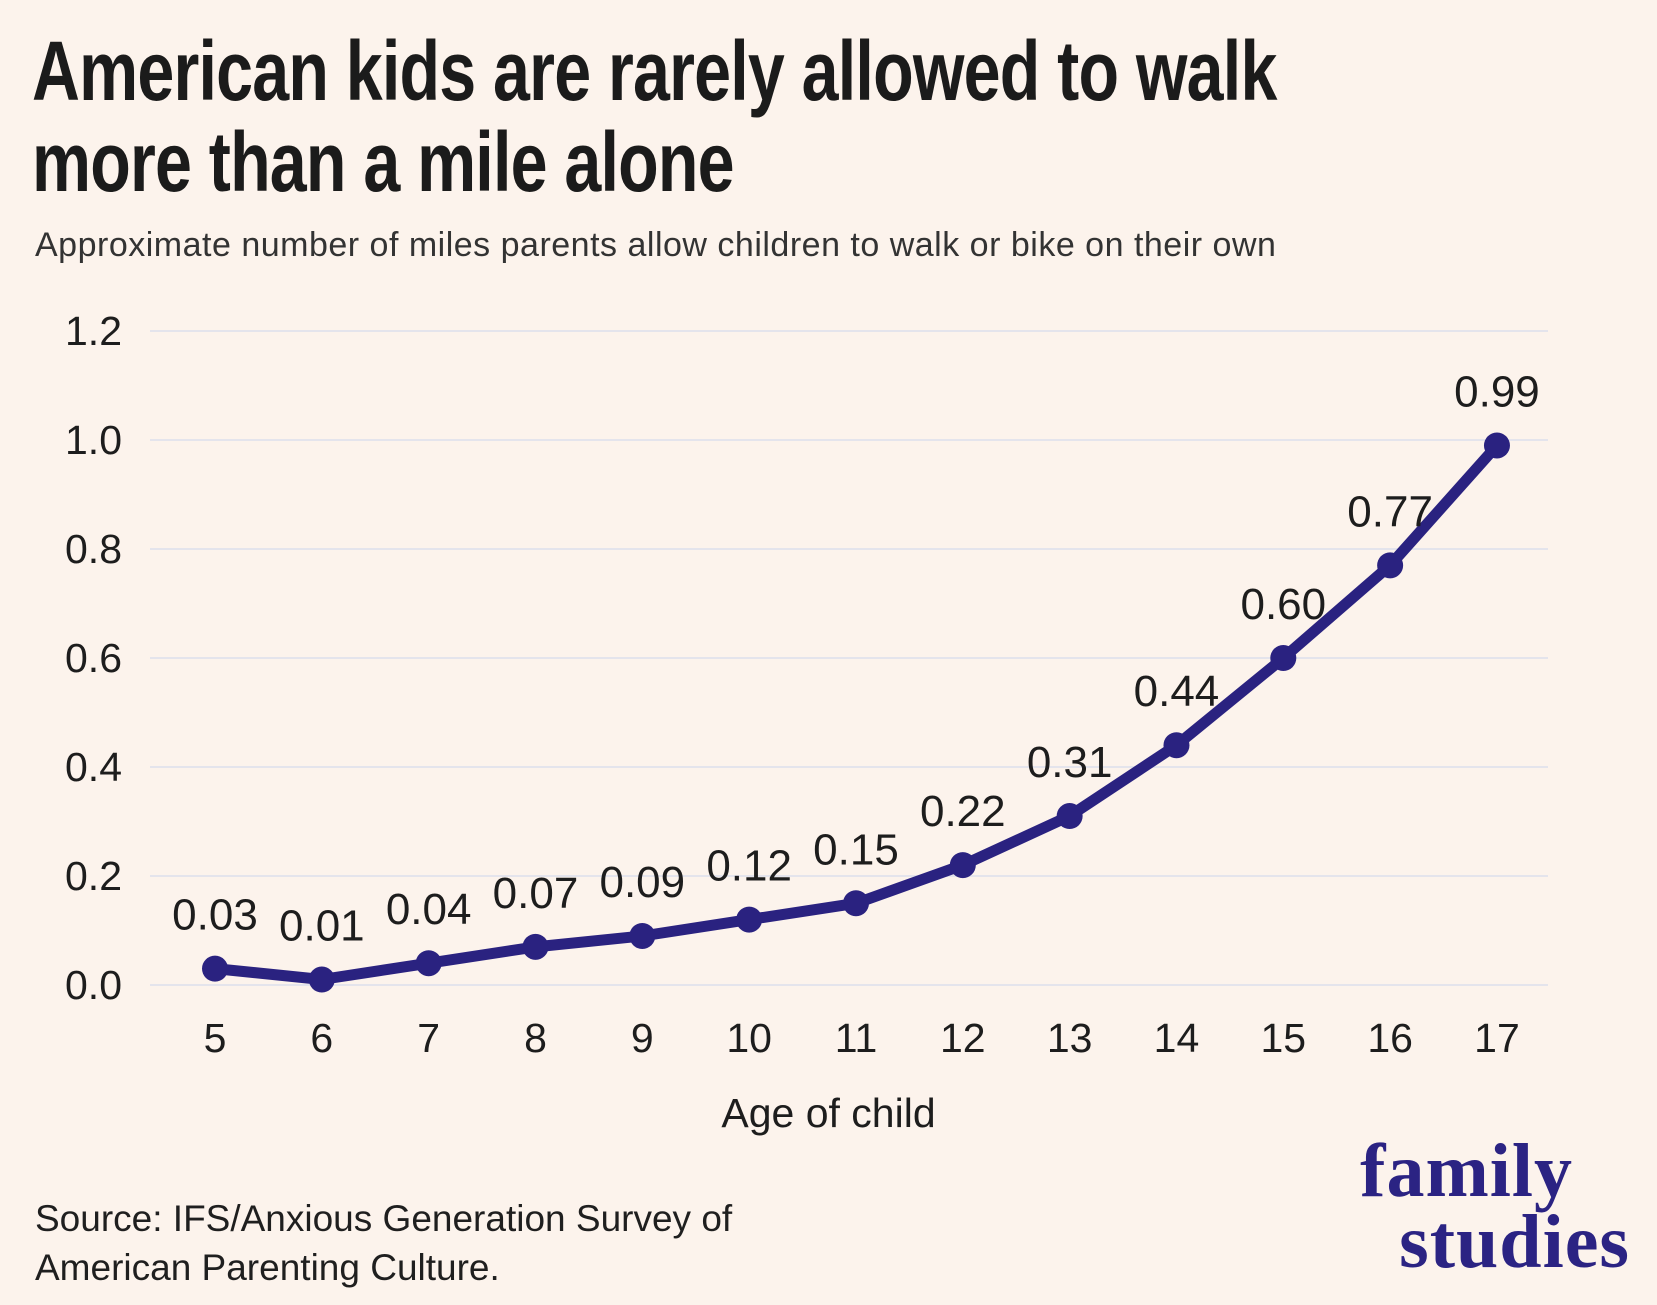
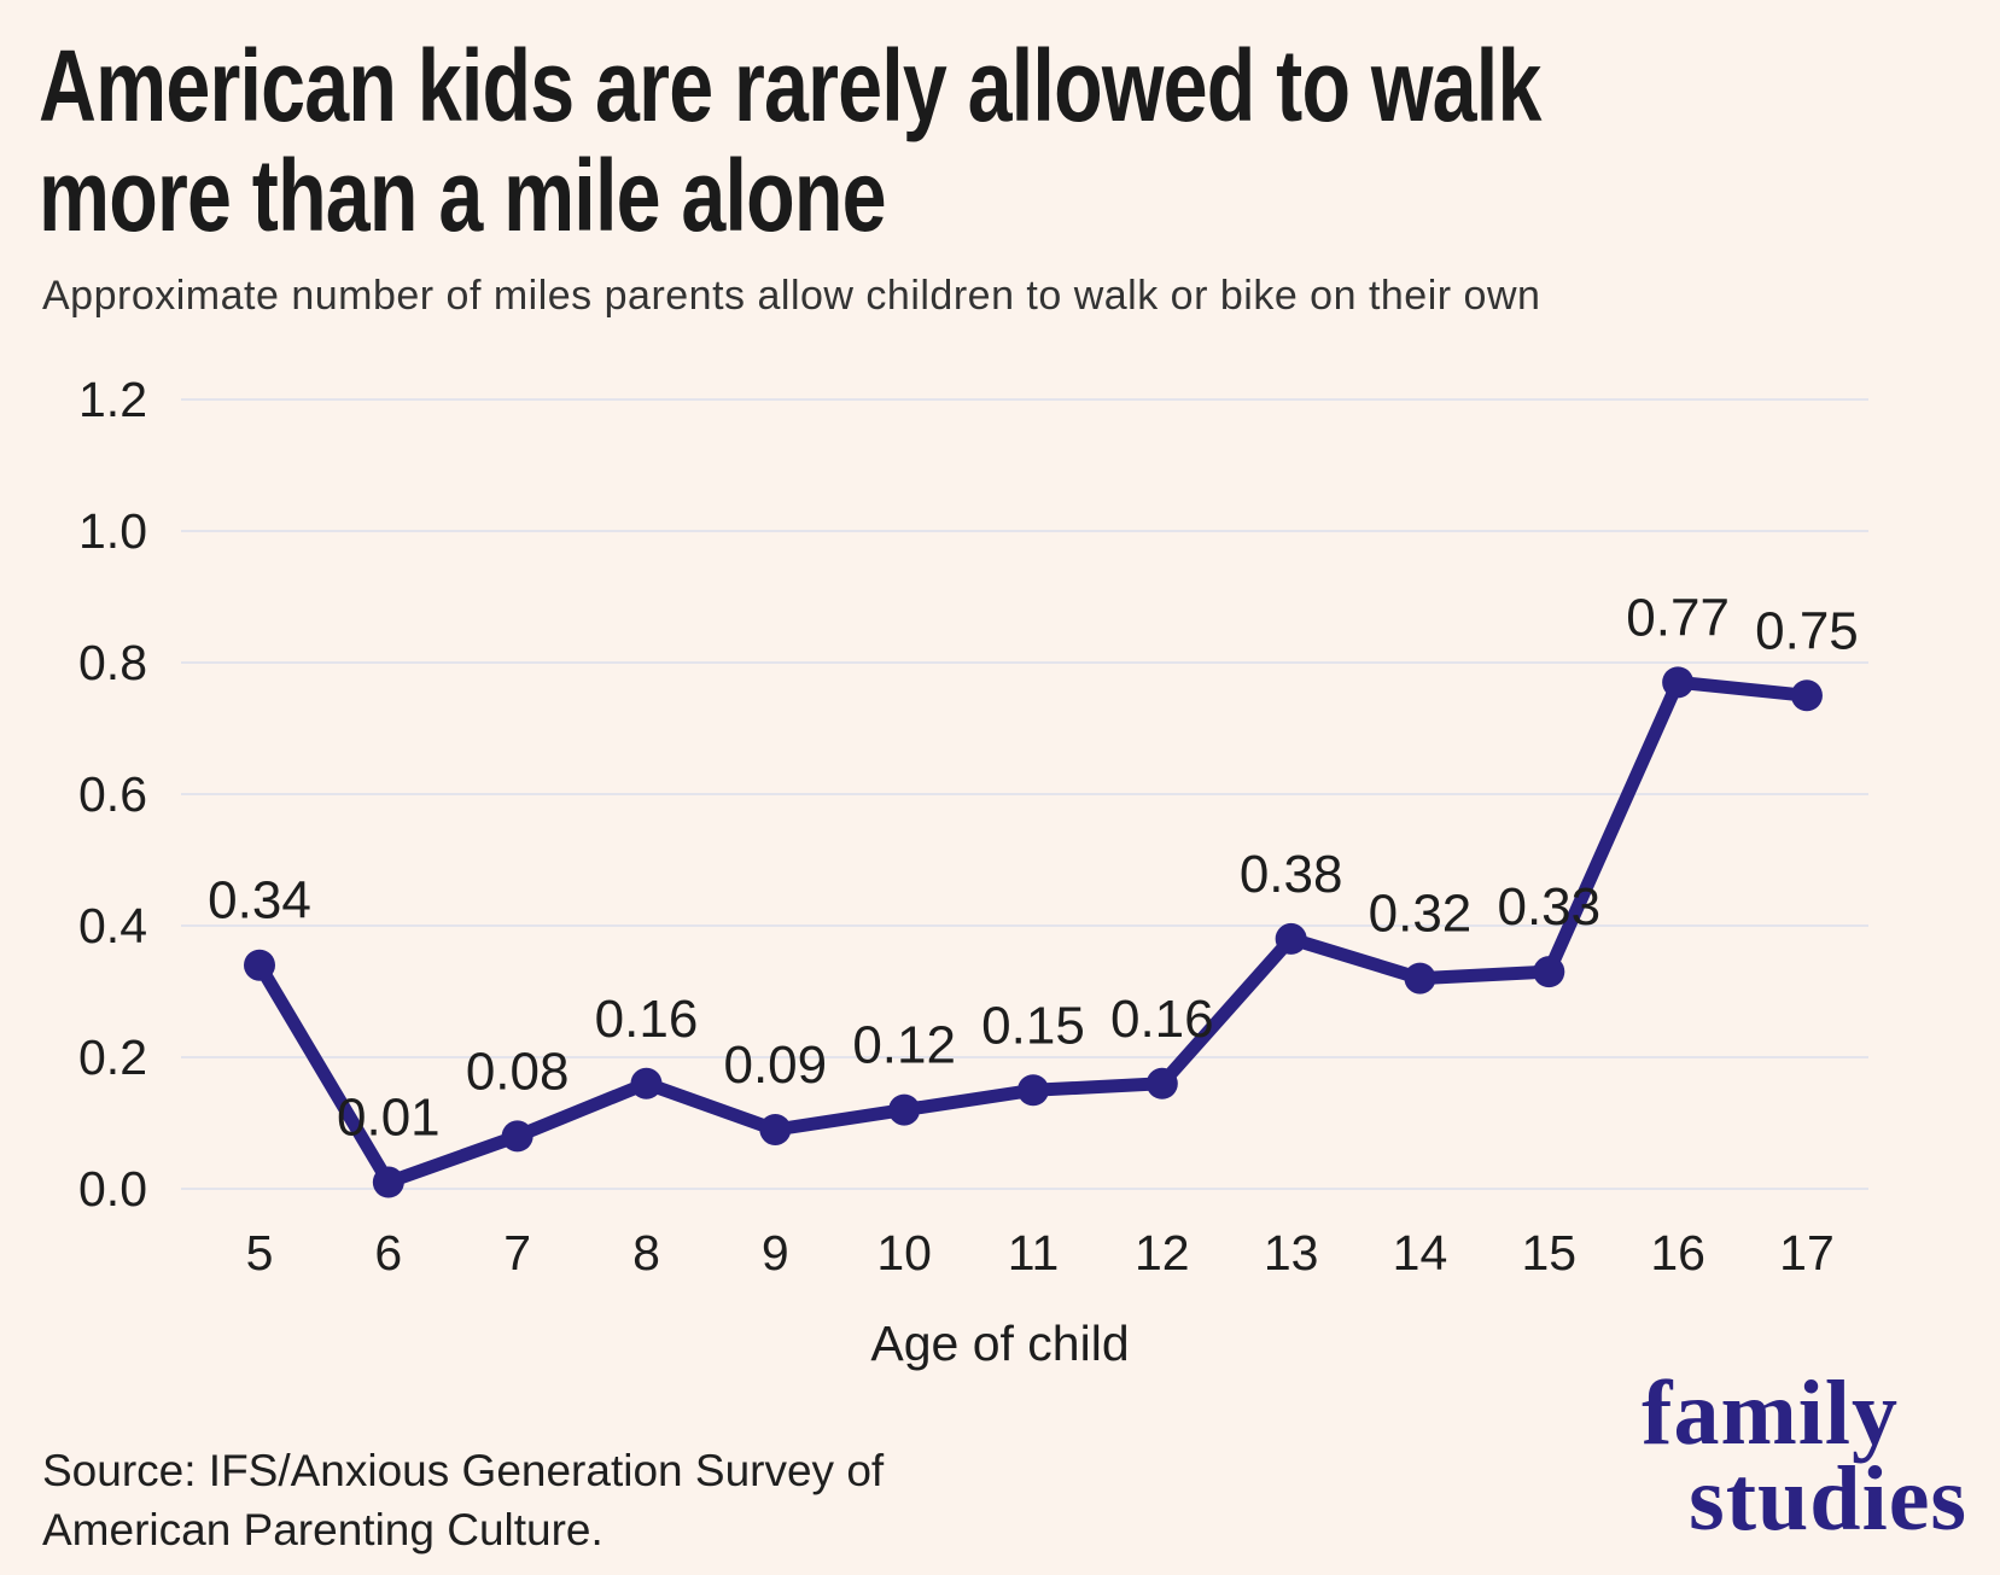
5: 0.03 -> 0.34
7: 0.04 -> 0.08
8: 0.07 -> 0.16
12: 0.22 -> 0.16
13: 0.31 -> 0.38
14: 0.44 -> 0.32
15: 0.60 -> 0.33
17: 0.99 -> 0.75
